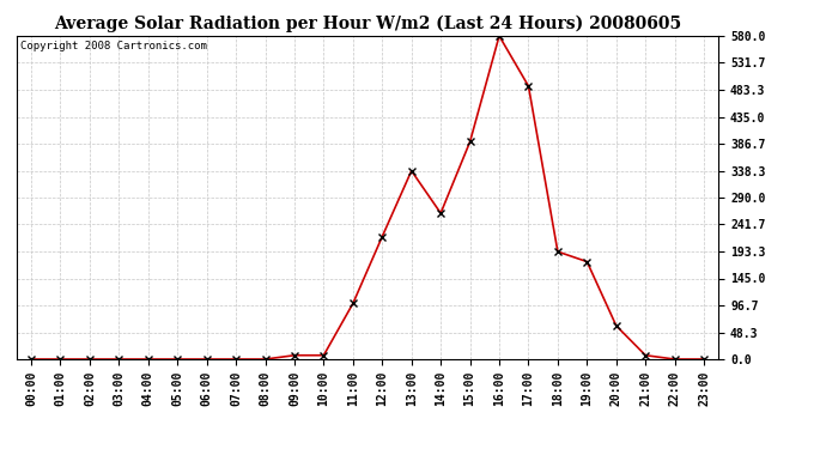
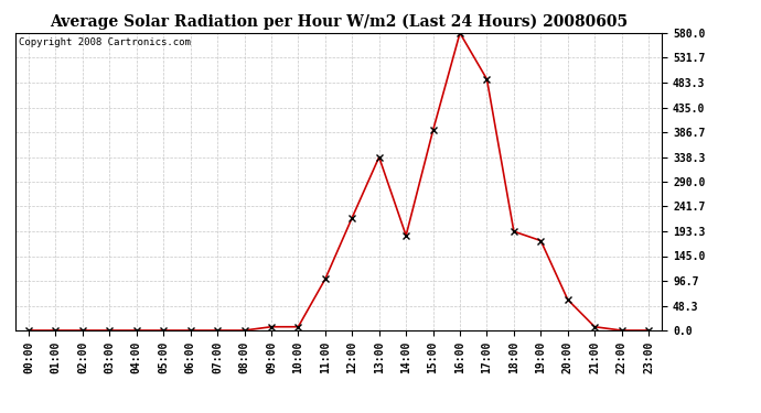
14:00: 262 -> 185
